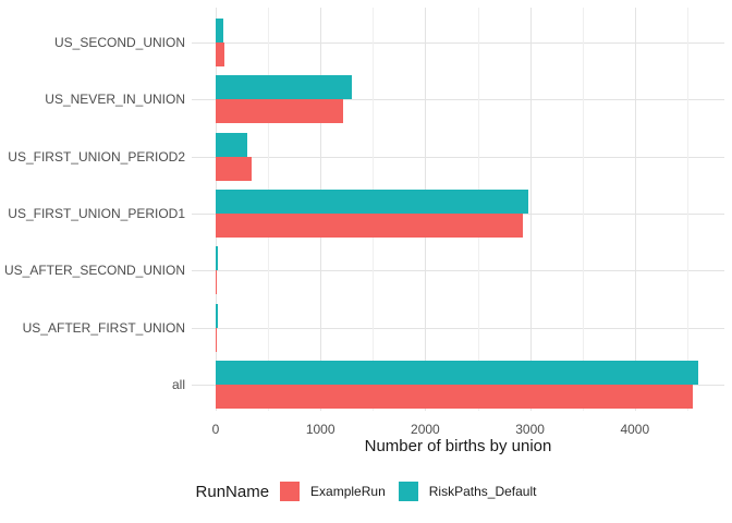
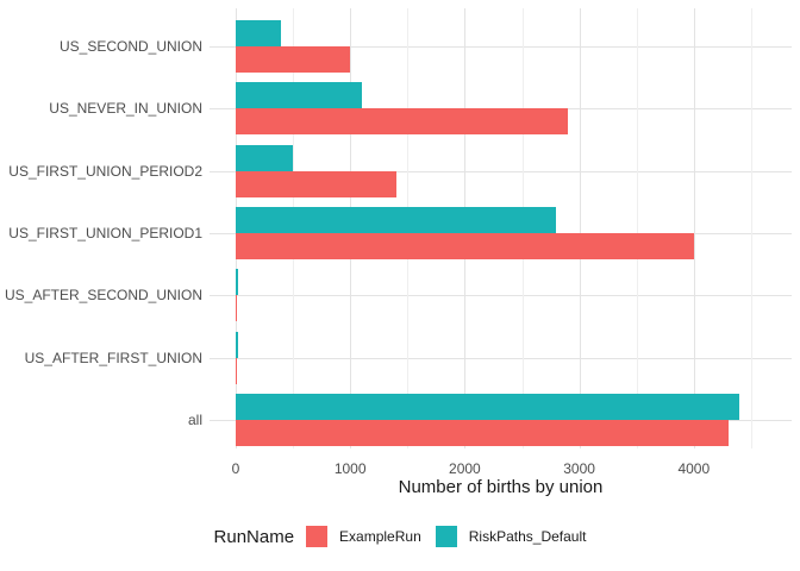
ExampleRun/US_SECOND_UNION: 100 -> 1000
RiskPaths_Default/US_SECOND_UNION: 100 -> 400
ExampleRun/US_NEVER_IN_UNION: 1200 -> 2900
RiskPaths_Default/US_NEVER_IN_UNION: 1300 -> 1100
ExampleRun/US_FIRST_UNION_PERIOD2: 300 -> 1400
RiskPaths_Default/US_FIRST_UNION_PERIOD2: 300 -> 500
ExampleRun/US_FIRST_UNION_PERIOD1: 2900 -> 4000
RiskPaths_Default/US_FIRST_UNION_PERIOD1: 3000 -> 2800
ExampleRun/all: 4600 -> 4300
RiskPaths_Default/all: 4600 -> 4400
